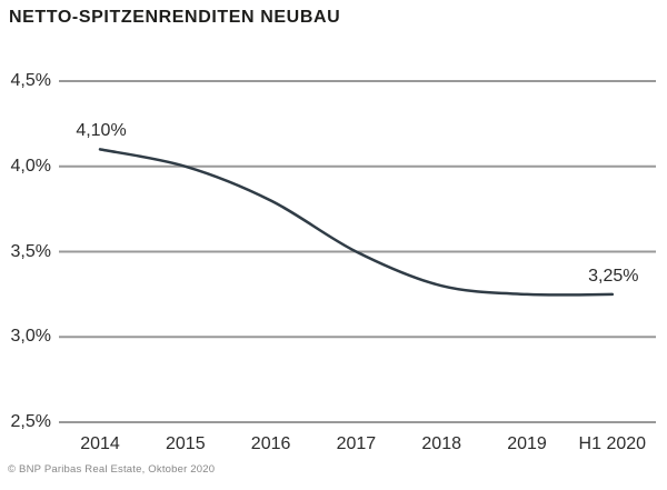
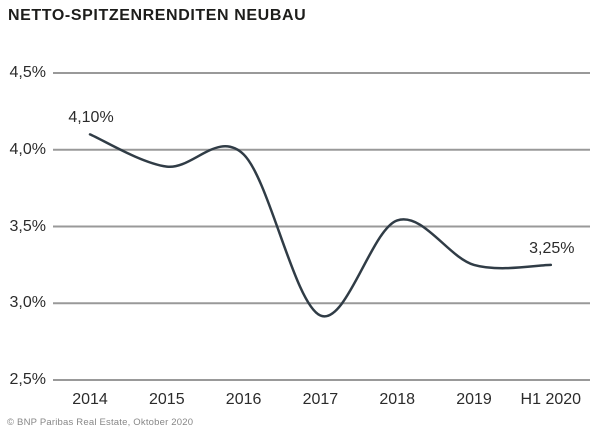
2015: 4,00% -> 3,89%
2016: 3,80% -> 3,97%
2017: 3,50% -> 2,92%
2018: 3,30% -> 3,54%
